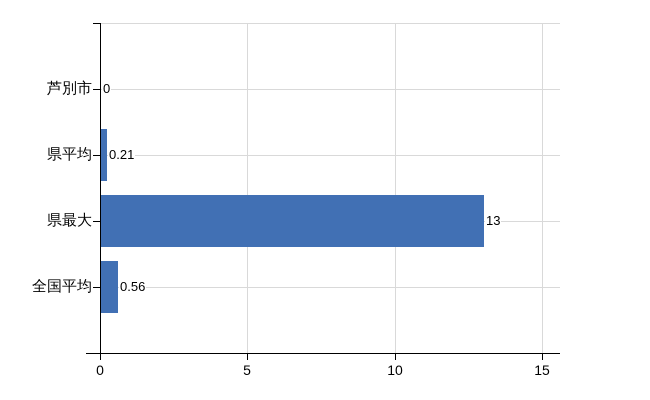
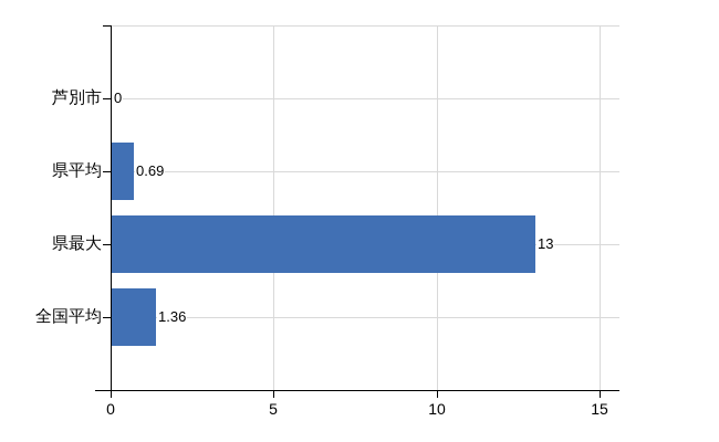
県平均: 0.21 -> 0.69
全国平均: 0.56 -> 1.36
